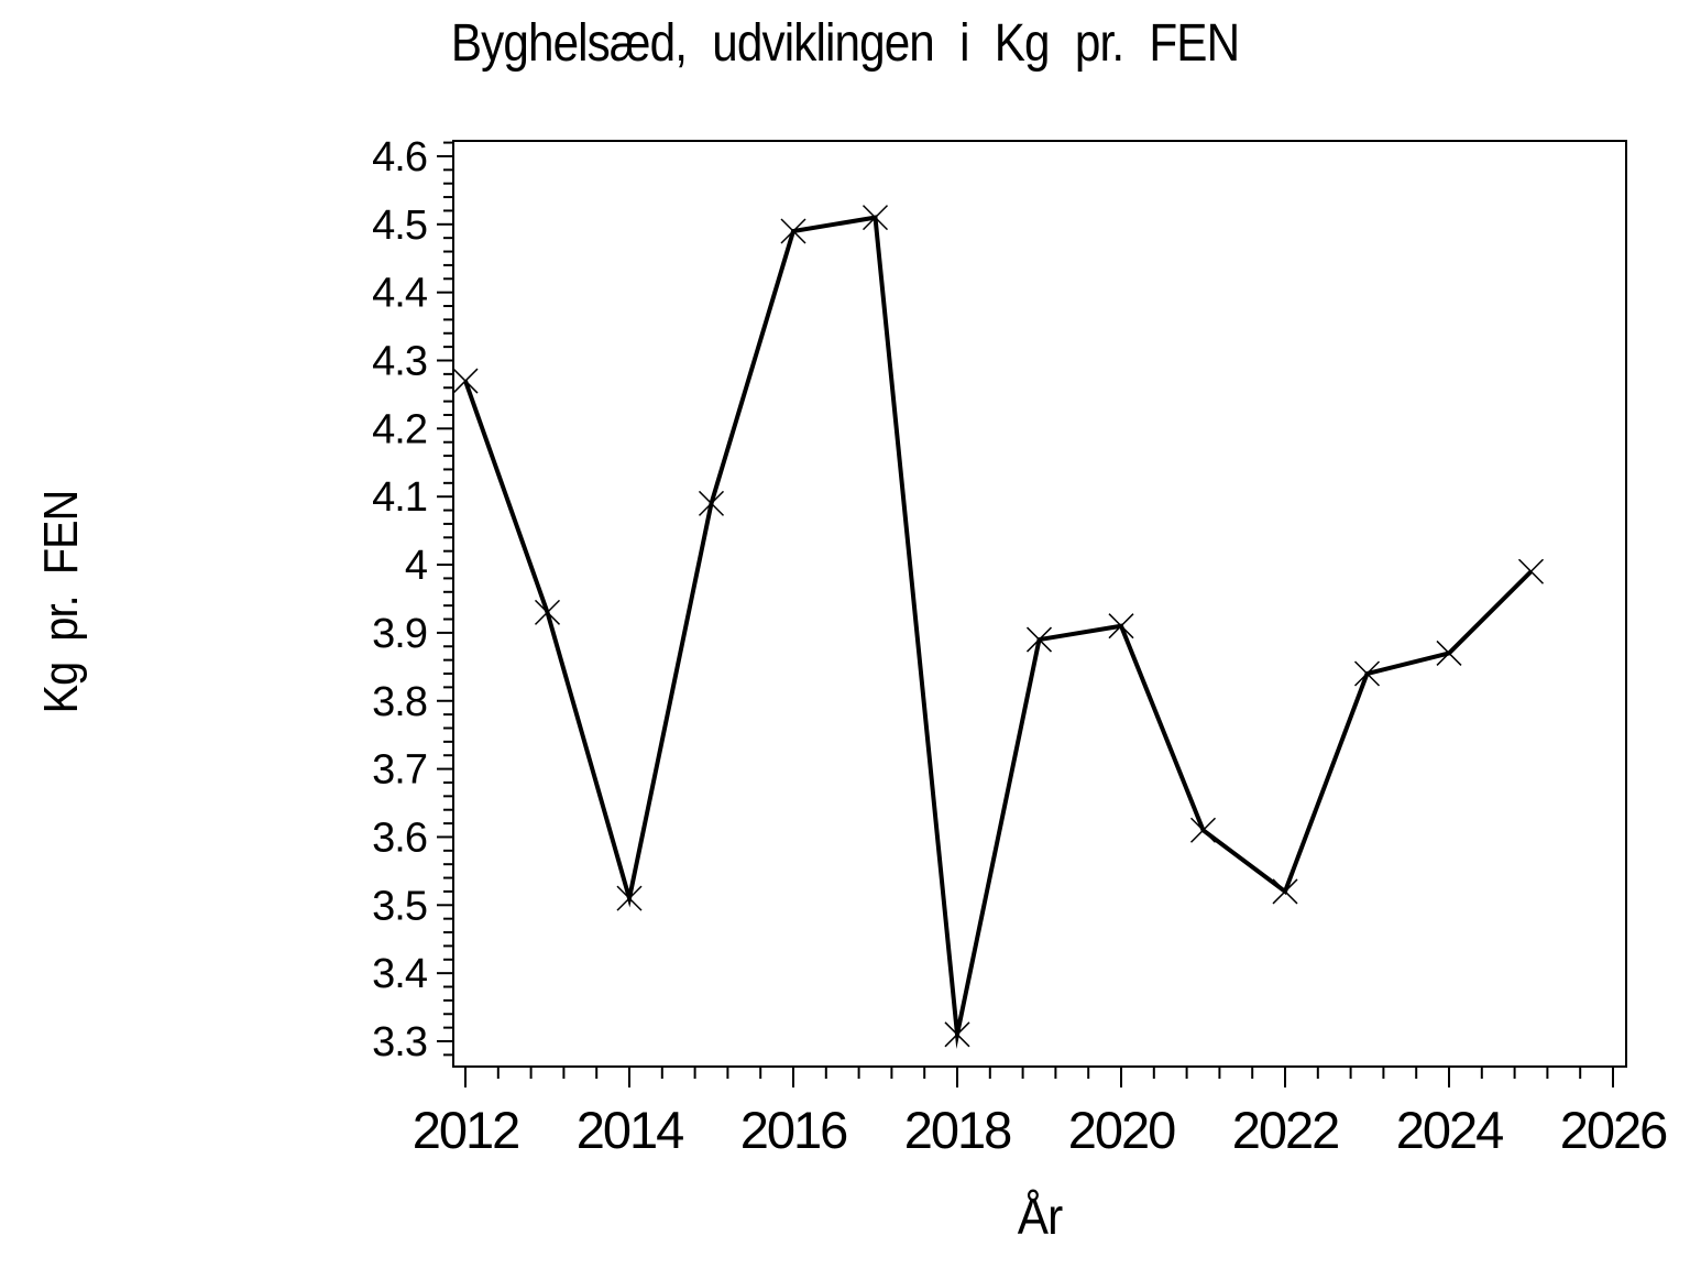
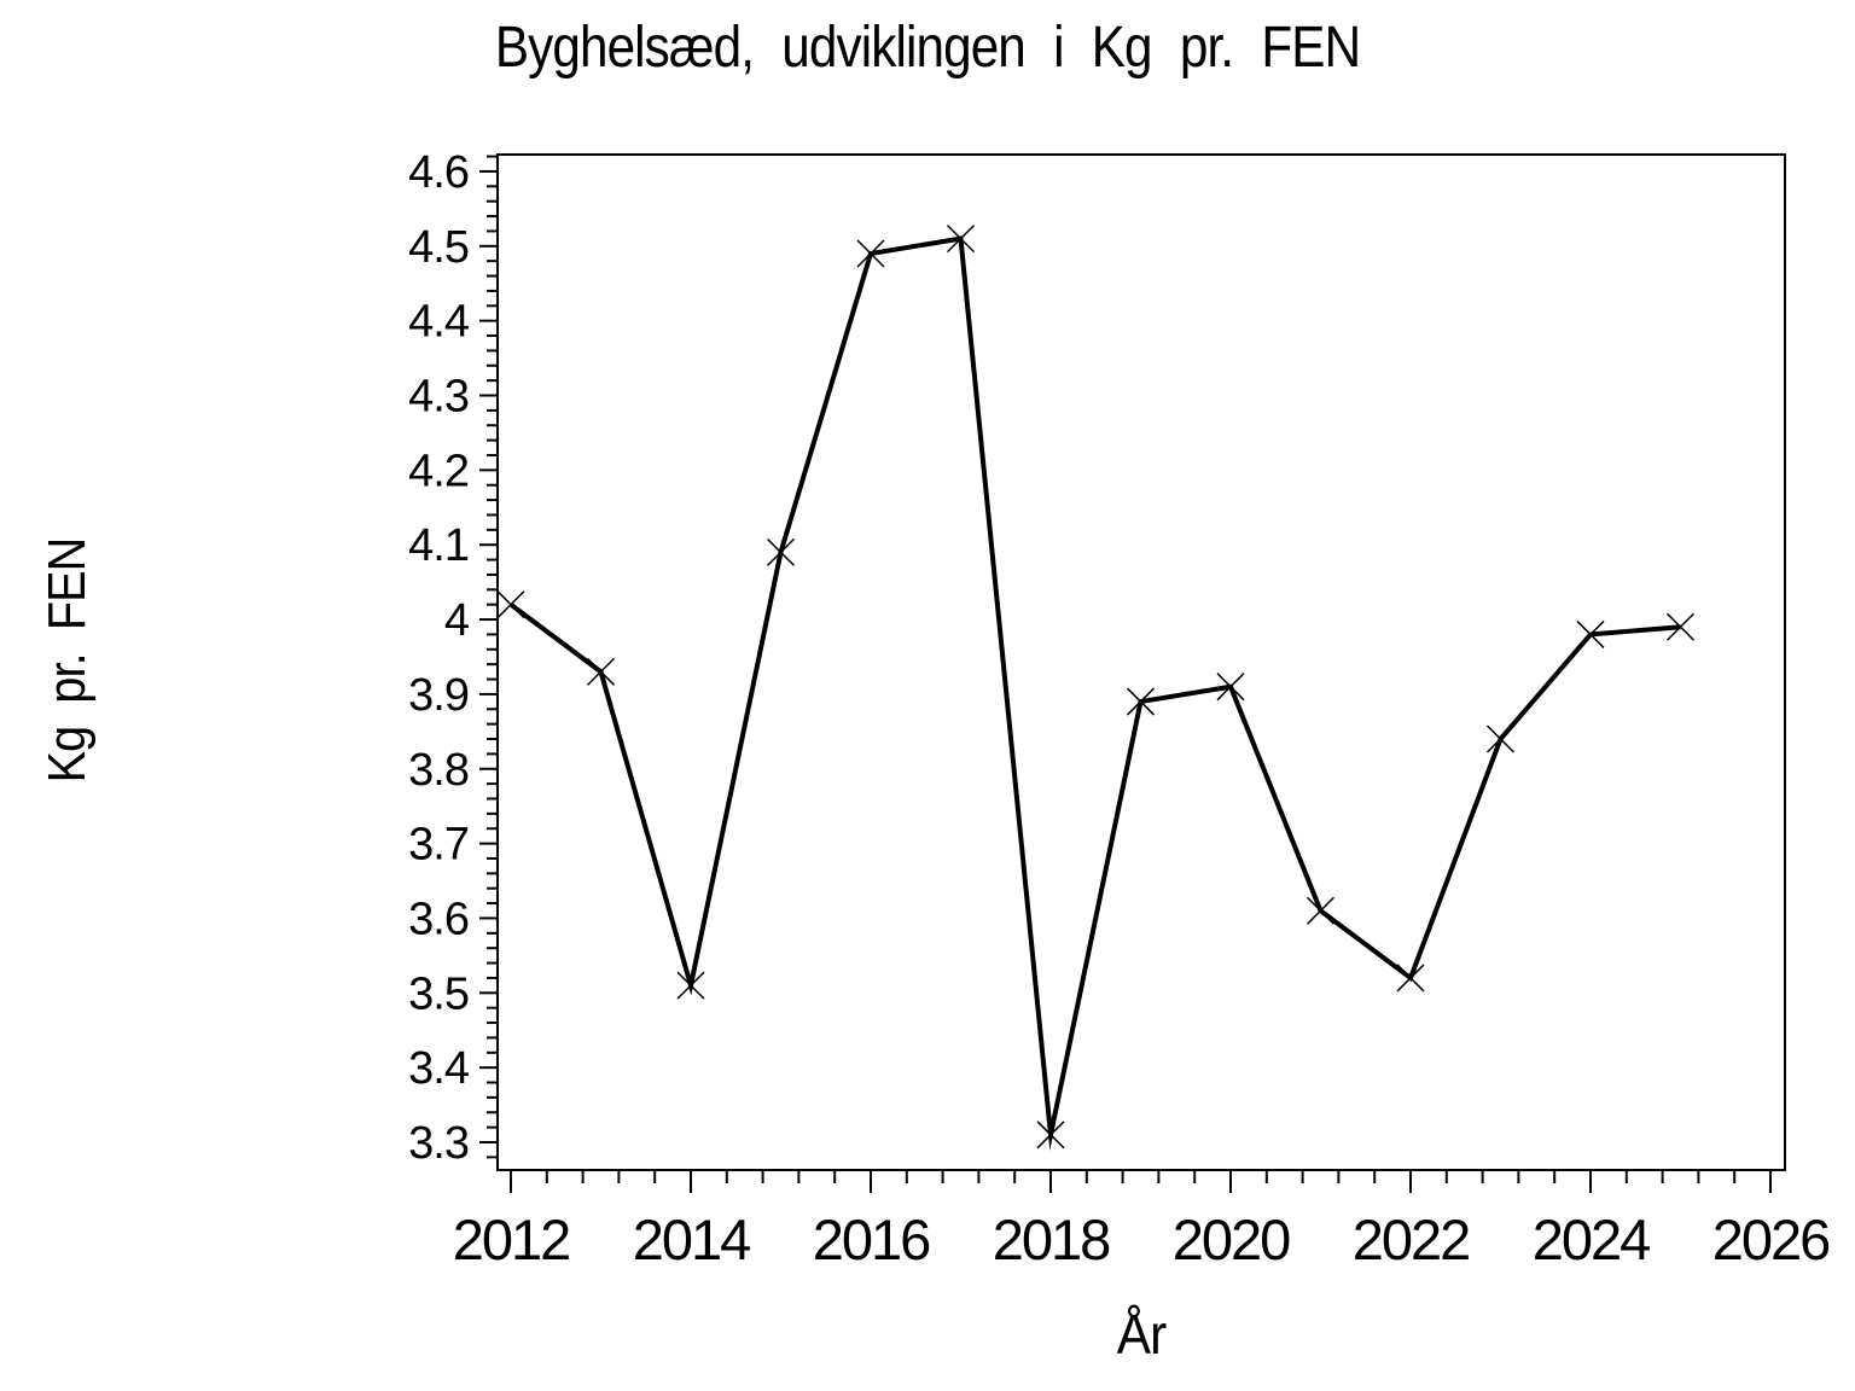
2012: 4.27 -> 4.02
2024: 3.87 -> 3.98
